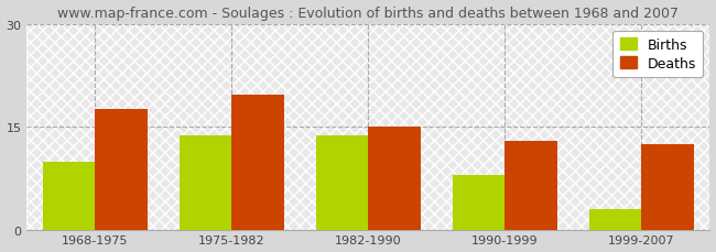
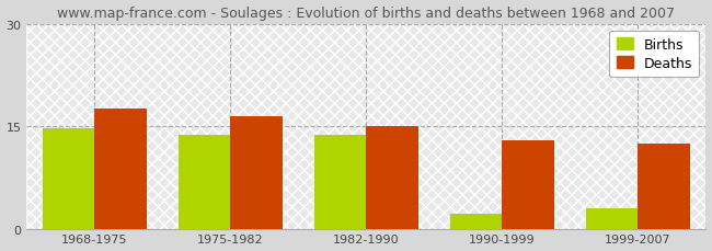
Births/1968-1975: 9.8 -> 14.7
Deaths/1975-1982: 19.6 -> 16.5
Births/1990-1999: 8.0 -> 2.2
